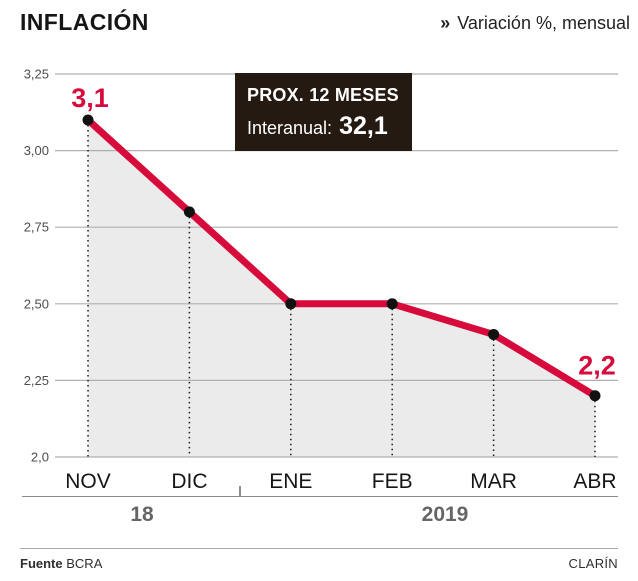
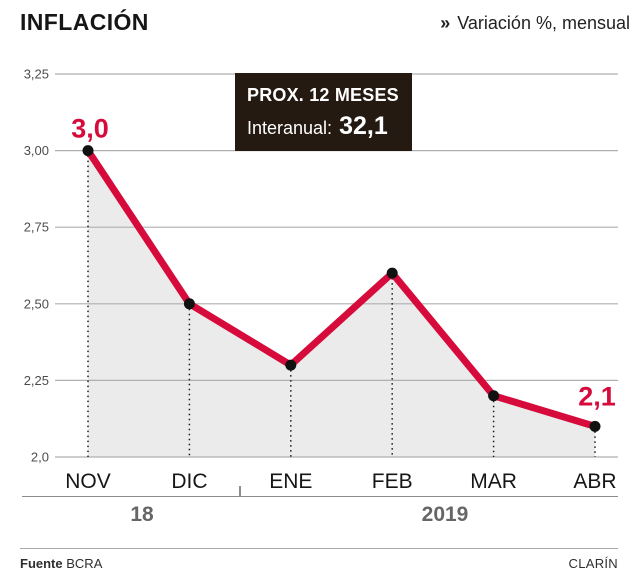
NOV: 3,1 -> 3,0
DIC: 2,8 -> 2,5
ENE: 2,5 -> 2,3
FEB: 2,5 -> 2,6
MAR: 2,4 -> 2,2
ABR: 2,2 -> 2,1
